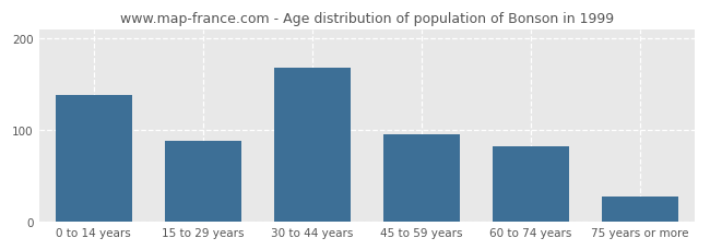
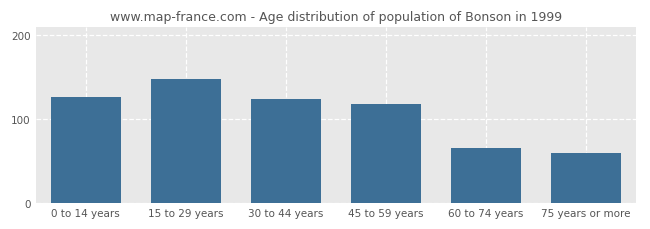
0 to 14 years: 138 -> 126
15 to 29 years: 88 -> 148
30 to 44 years: 168 -> 124
45 to 59 years: 96 -> 118
60 to 74 years: 82 -> 66
75 years or more: 27 -> 60
